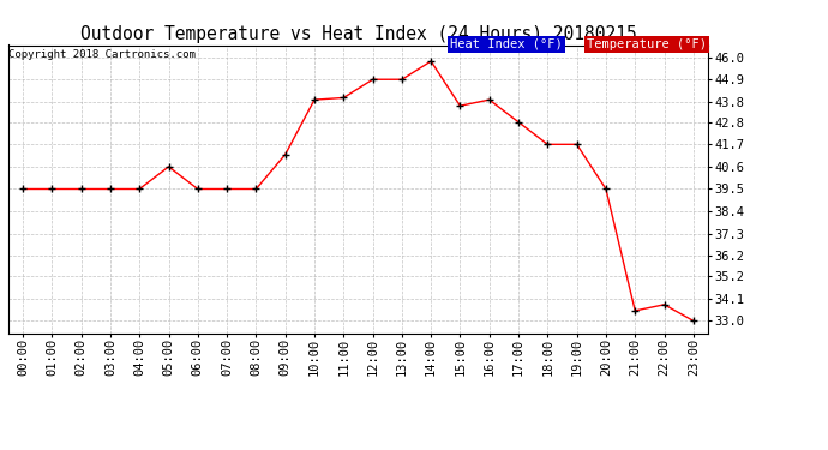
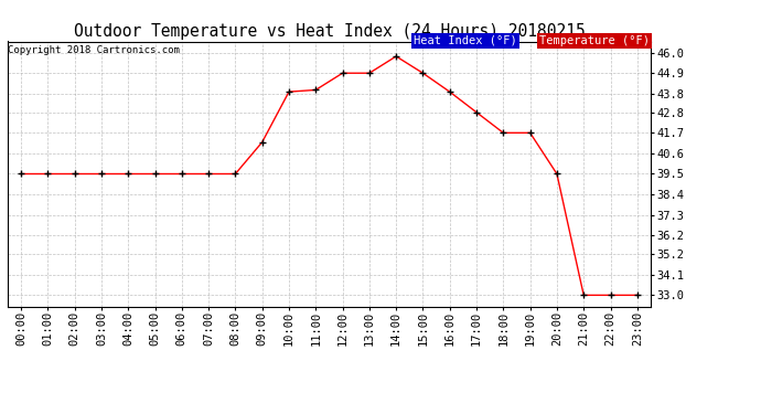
05:00: 40.6 -> 39.5
15:00: 43.6 -> 44.9
21:00: 33.5 -> 33.0
22:00: 33.8 -> 33.0
